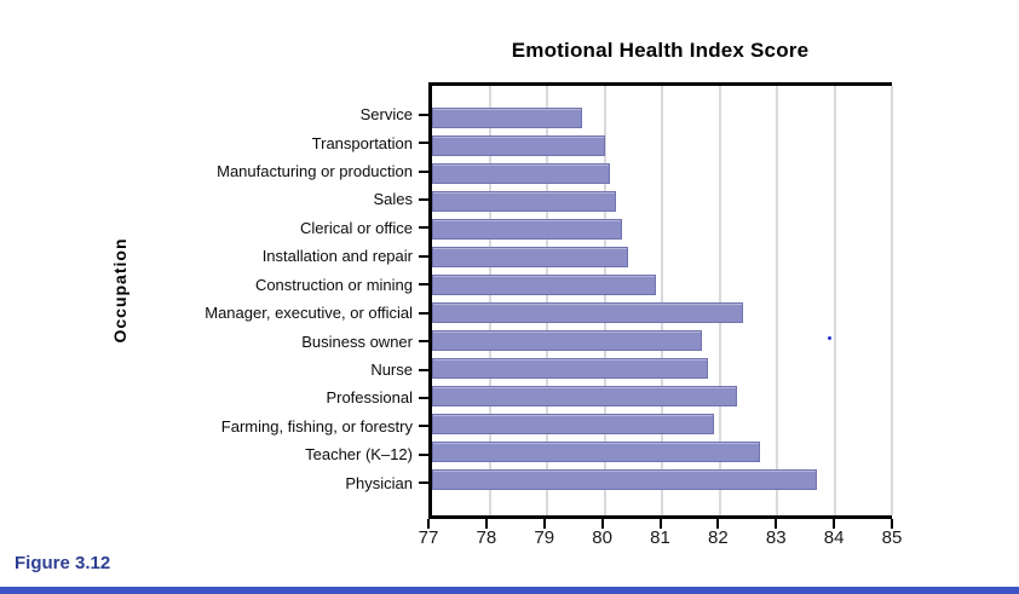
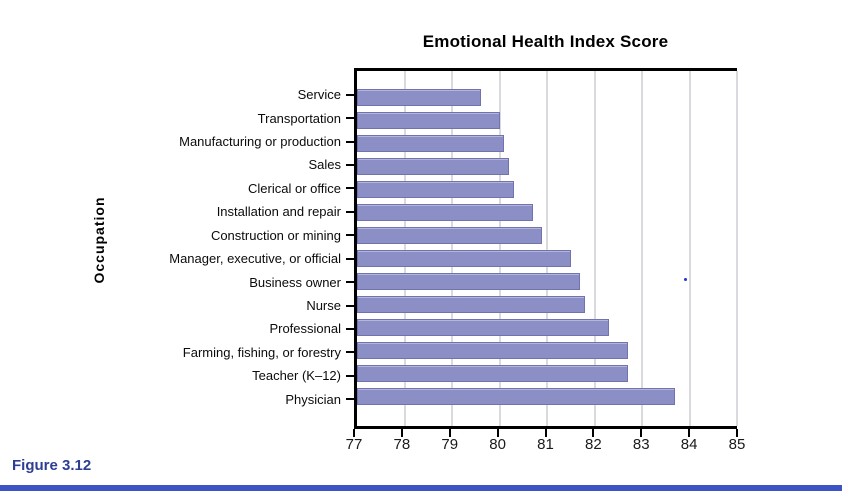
Installation and repair: 80.4 -> 80.7
Manager, executive, or official: 82.4 -> 81.5
Farming, fishing, or forestry: 81.9 -> 82.7
